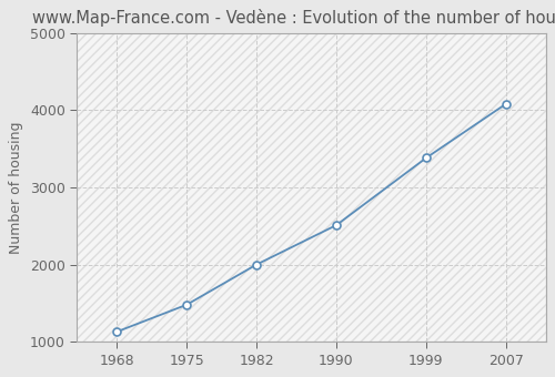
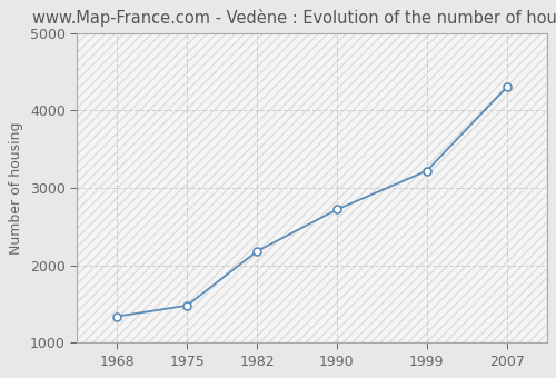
1968: 1130 -> 1340
1982: 2000 -> 2180
1990: 2510 -> 2720
1999: 3380 -> 3220
2007: 4080 -> 4300
